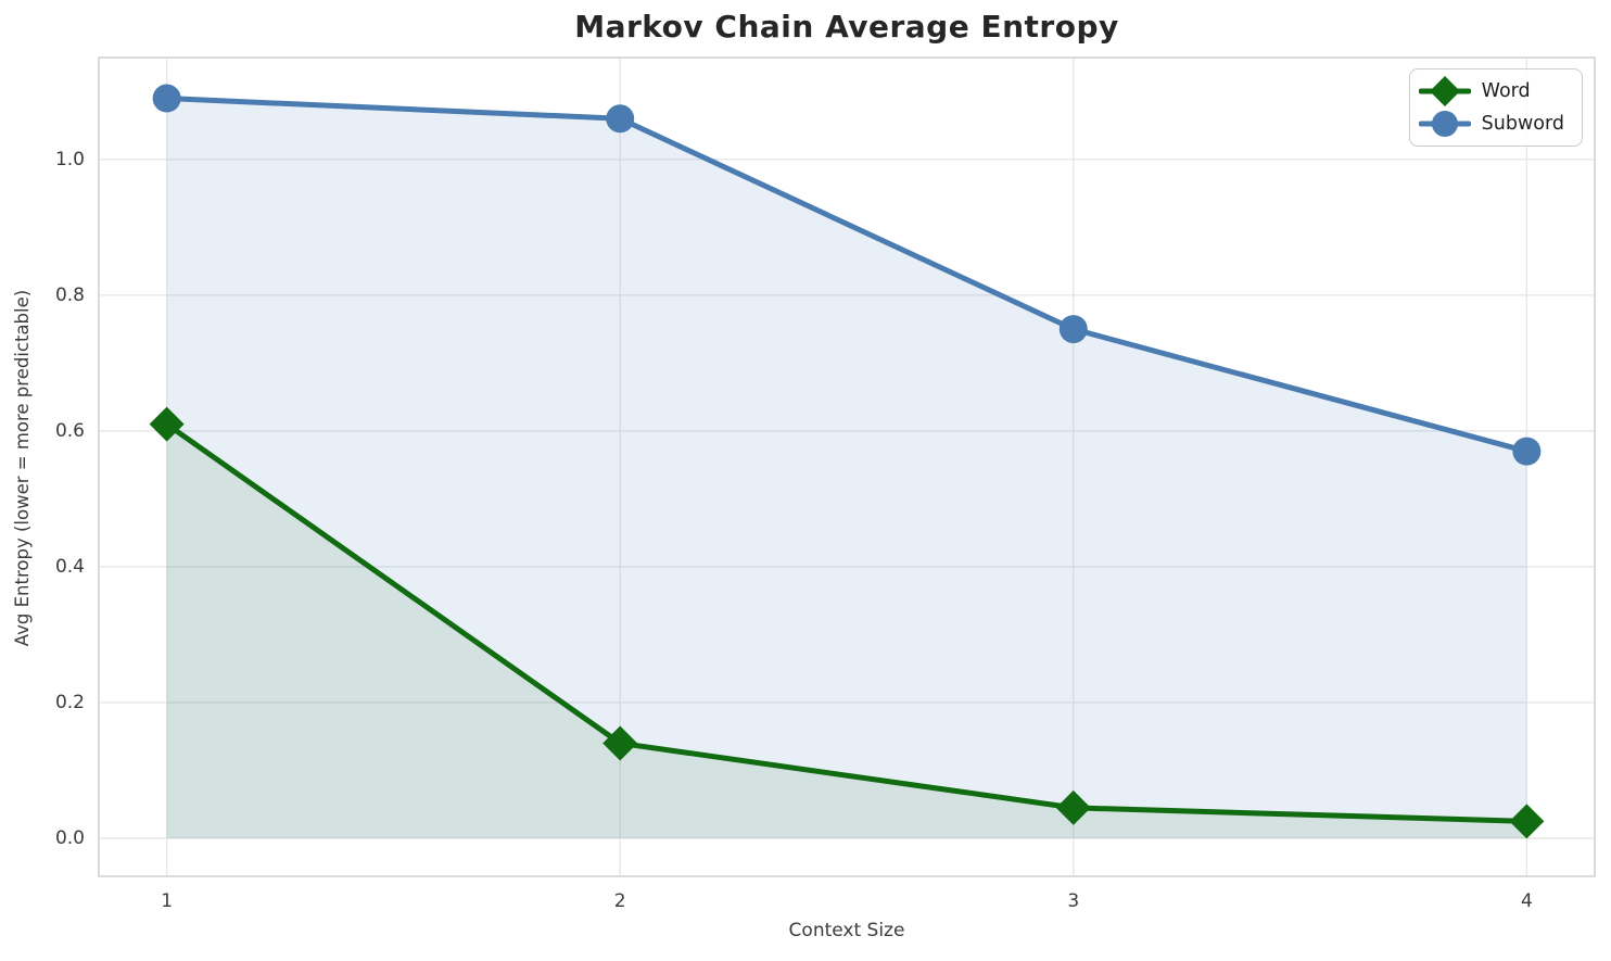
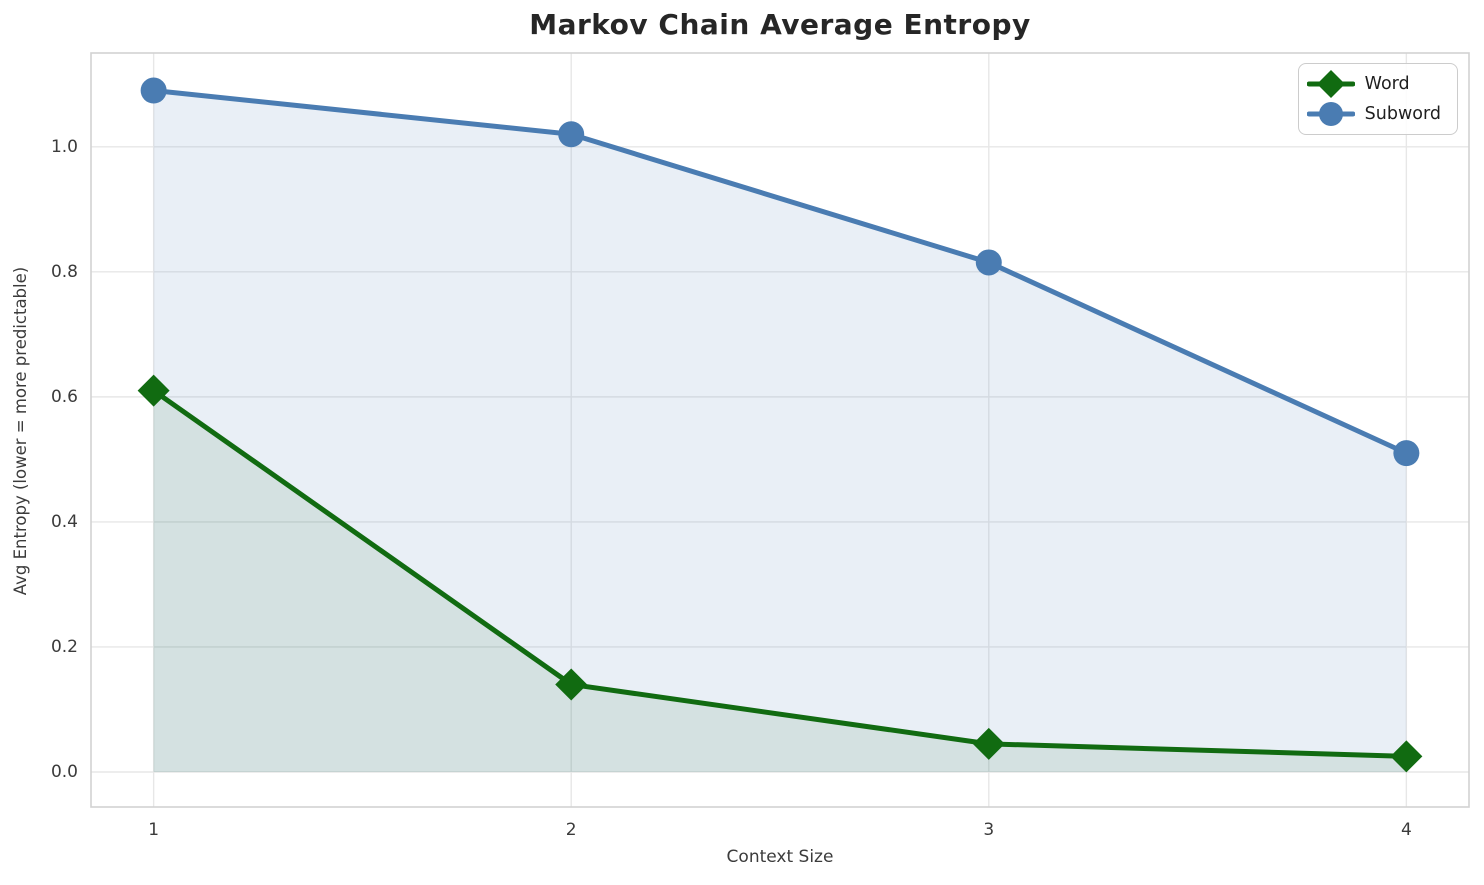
Subword/2: 1.06 -> 1.02
Subword/3: 0.75 -> 0.81
Subword/4: 0.57 -> 0.51
